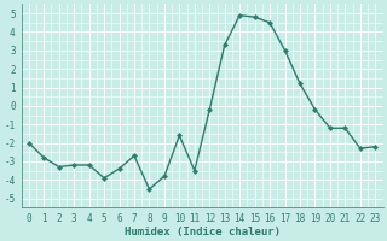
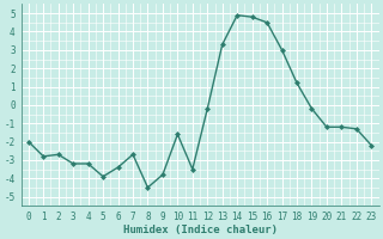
2: -3.3 -> -2.7
22: -2.3 -> -1.3
